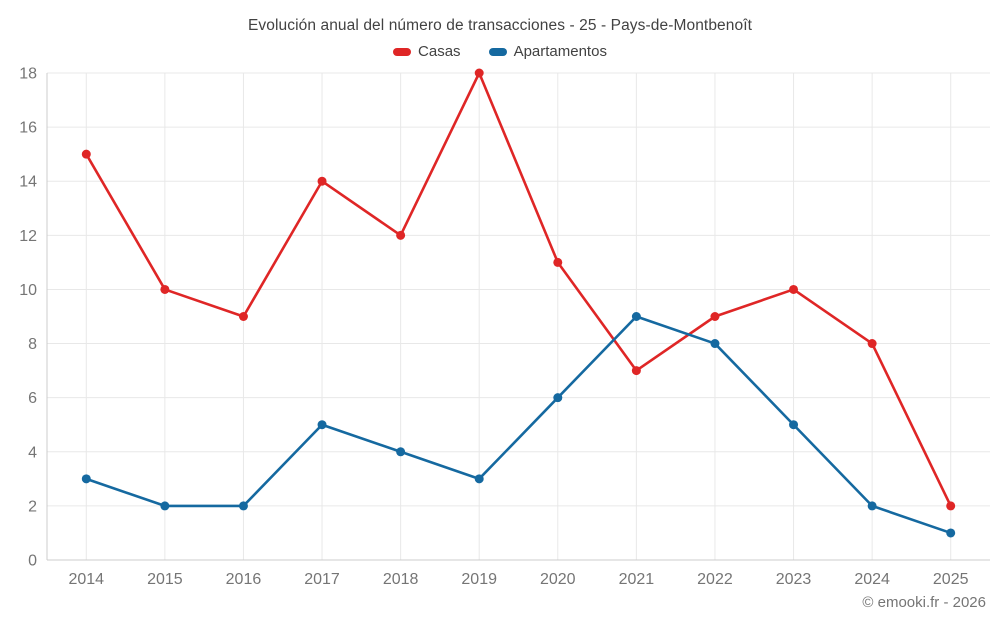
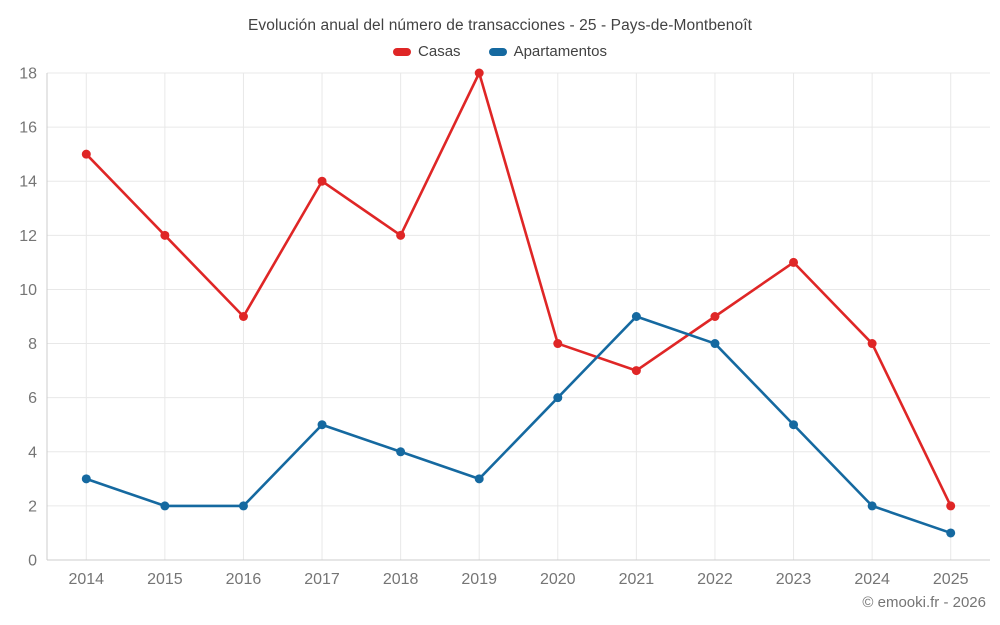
Casas/2015: 10 -> 12
Casas/2020: 11 -> 8
Casas/2023: 10 -> 11
